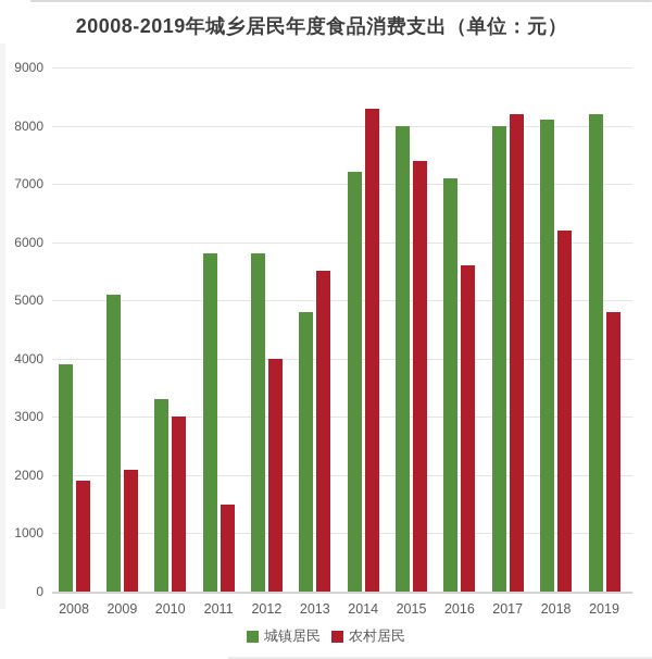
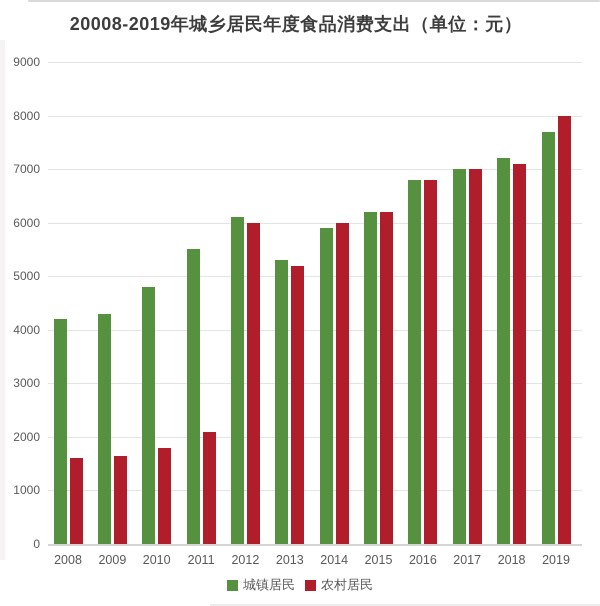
城镇居民/2008: 3900 -> 4200
农村居民/2008: 1900 -> 1600
城镇居民/2009: 5100 -> 4300
农村居民/2009: 2100 -> 1600
城镇居民/2010: 3300 -> 4800
农村居民/2010: 3000 -> 1800
城镇居民/2011: 5800 -> 5500
农村居民/2011: 1500 -> 2100
城镇居民/2012: 5800 -> 6100
农村居民/2012: 4000 -> 6000
城镇居民/2013: 4800 -> 5300
农村居民/2013: 5500 -> 5200
城镇居民/2014: 7200 -> 5900
农村居民/2014: 8300 -> 6000
城镇居民/2015: 8000 -> 6200
农村居民/2015: 7400 -> 6200
城镇居民/2016: 7100 -> 6800
农村居民/2016: 5600 -> 6800
城镇居民/2017: 8000 -> 7000
农村居民/2017: 8200 -> 7000
城镇居民/2018: 8100 -> 7200
农村居民/2018: 6200 -> 7100
城镇居民/2019: 8200 -> 7700
农村居民/2019: 4800 -> 8000
